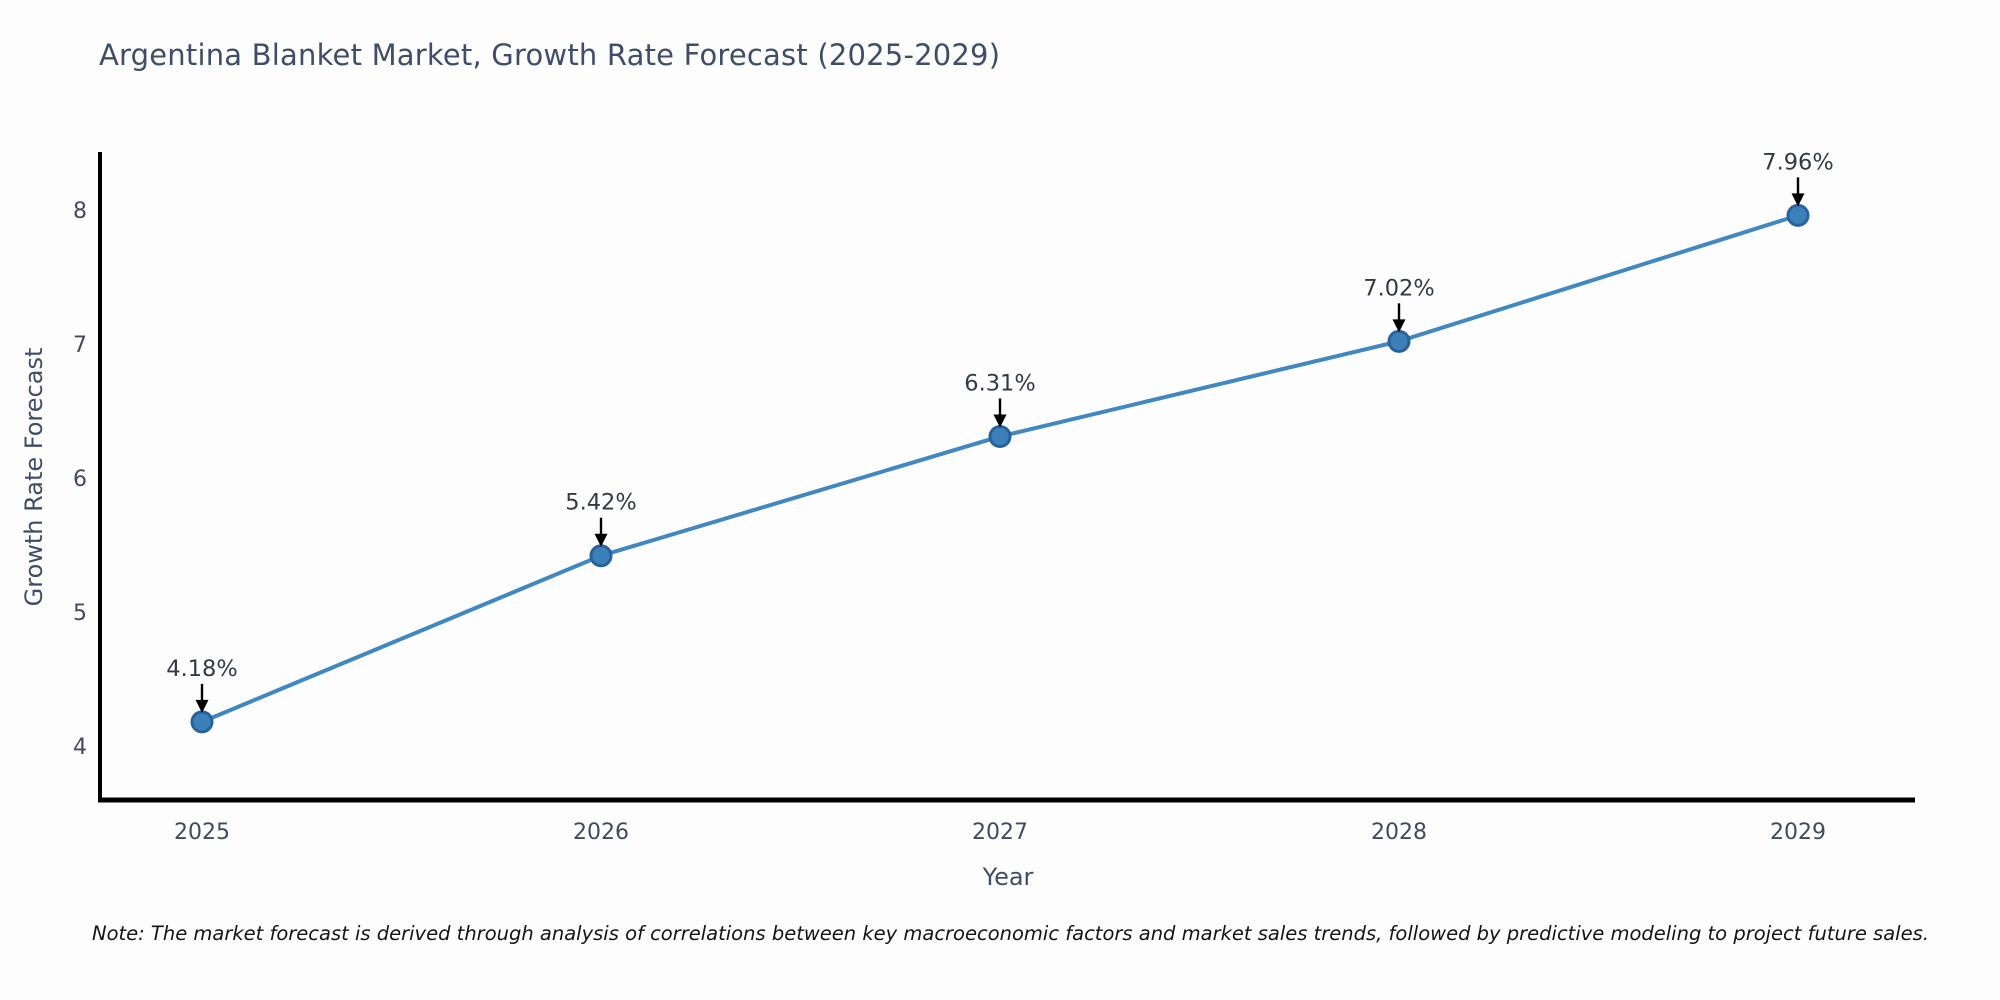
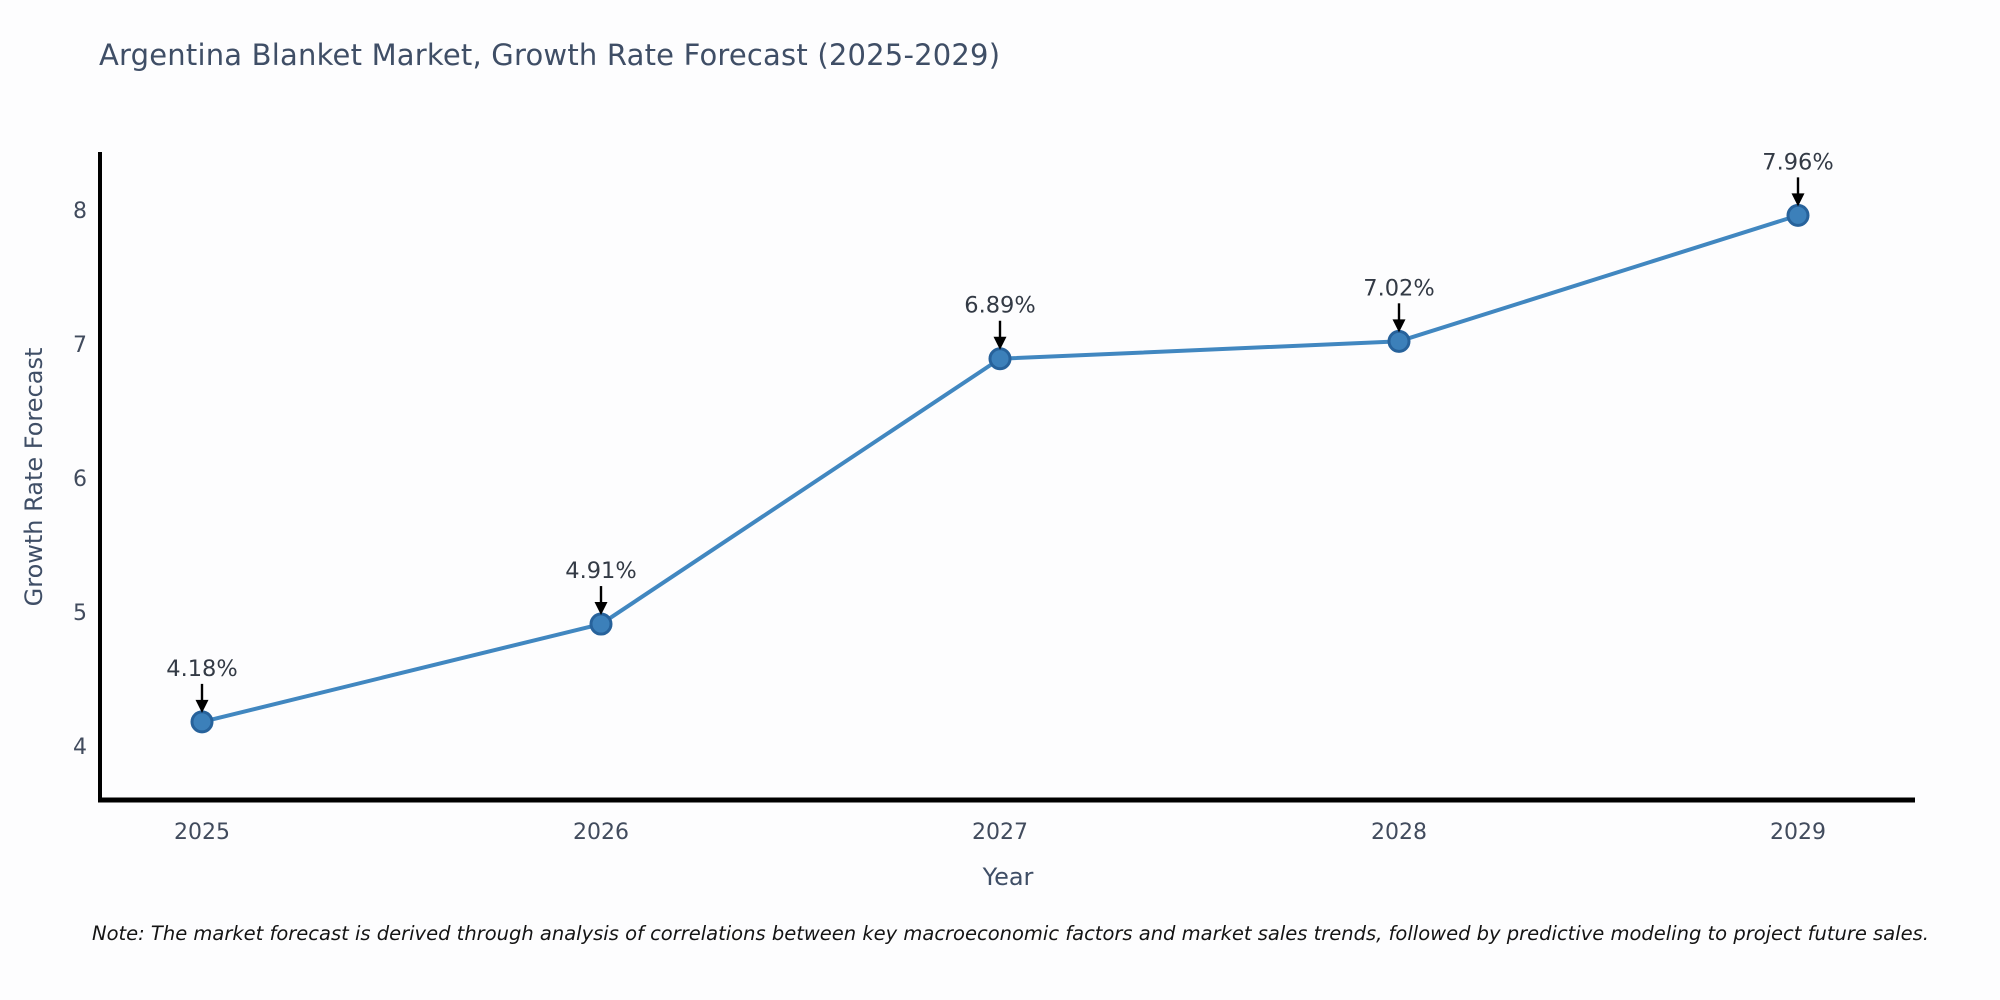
2026: 5.42% -> 4.91%
2027: 6.31% -> 6.89%
